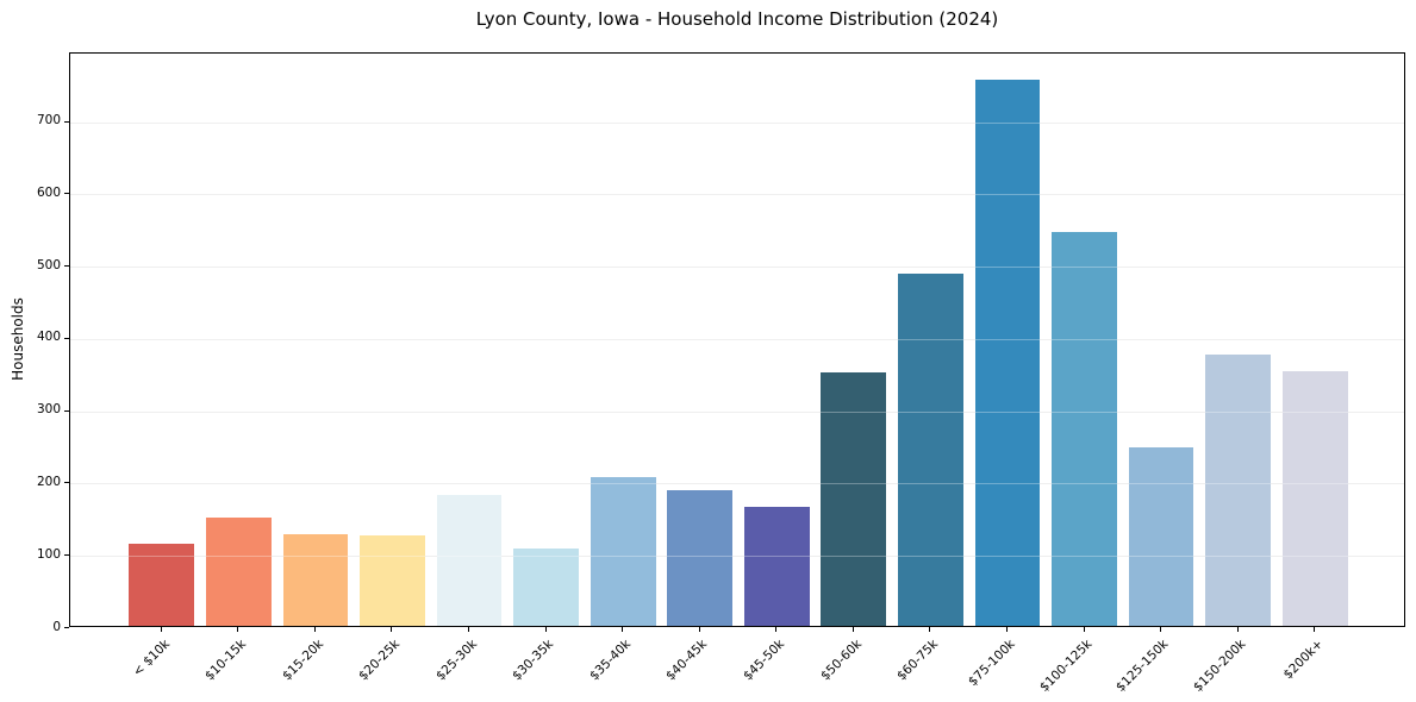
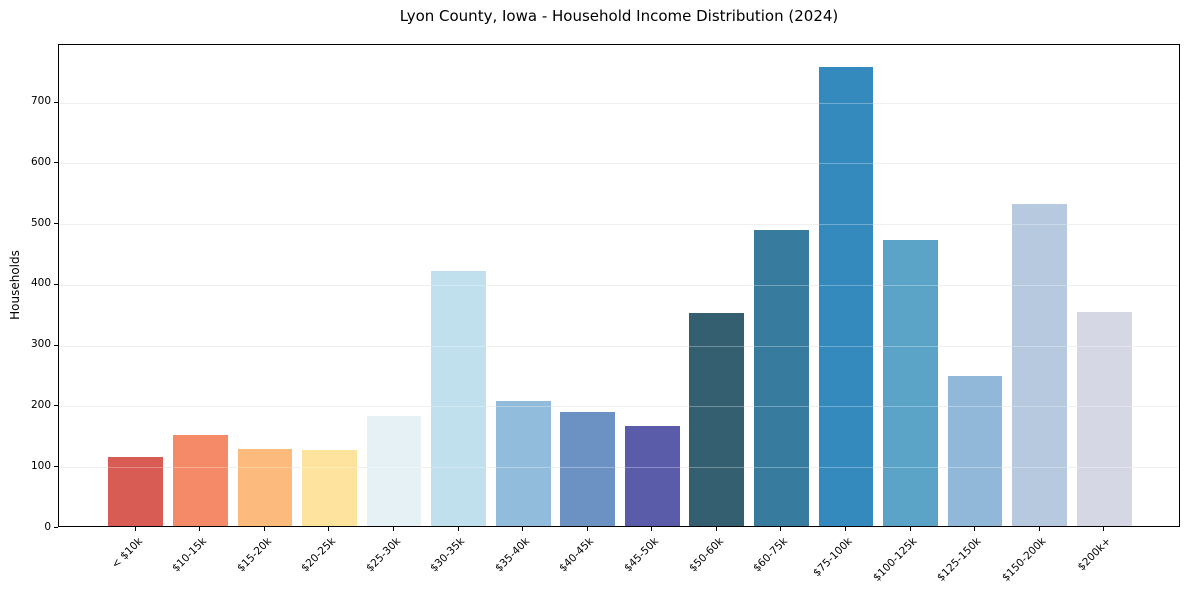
$30-35k: 110 -> 420
$100-125k: 540 -> 470
$150-200k: 380 -> 530
